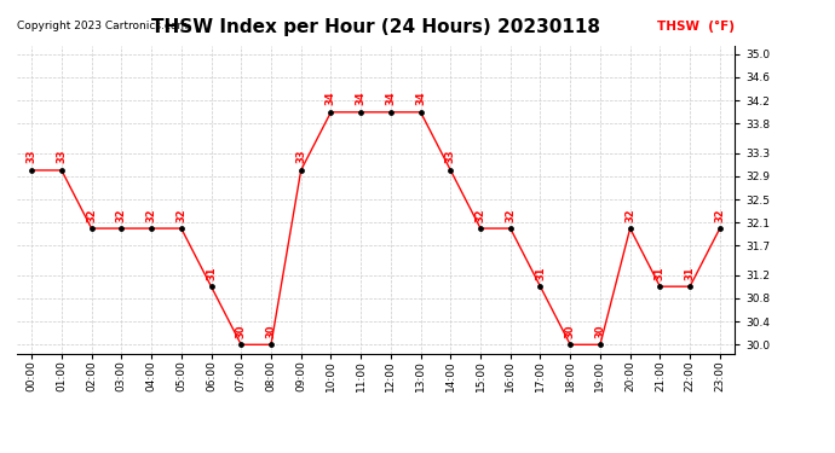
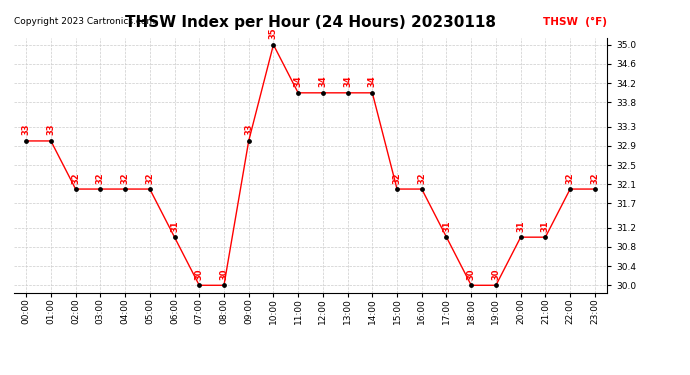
10:00: 34 -> 35
14:00: 33 -> 34
20:00: 32 -> 31
22:00: 31 -> 32
